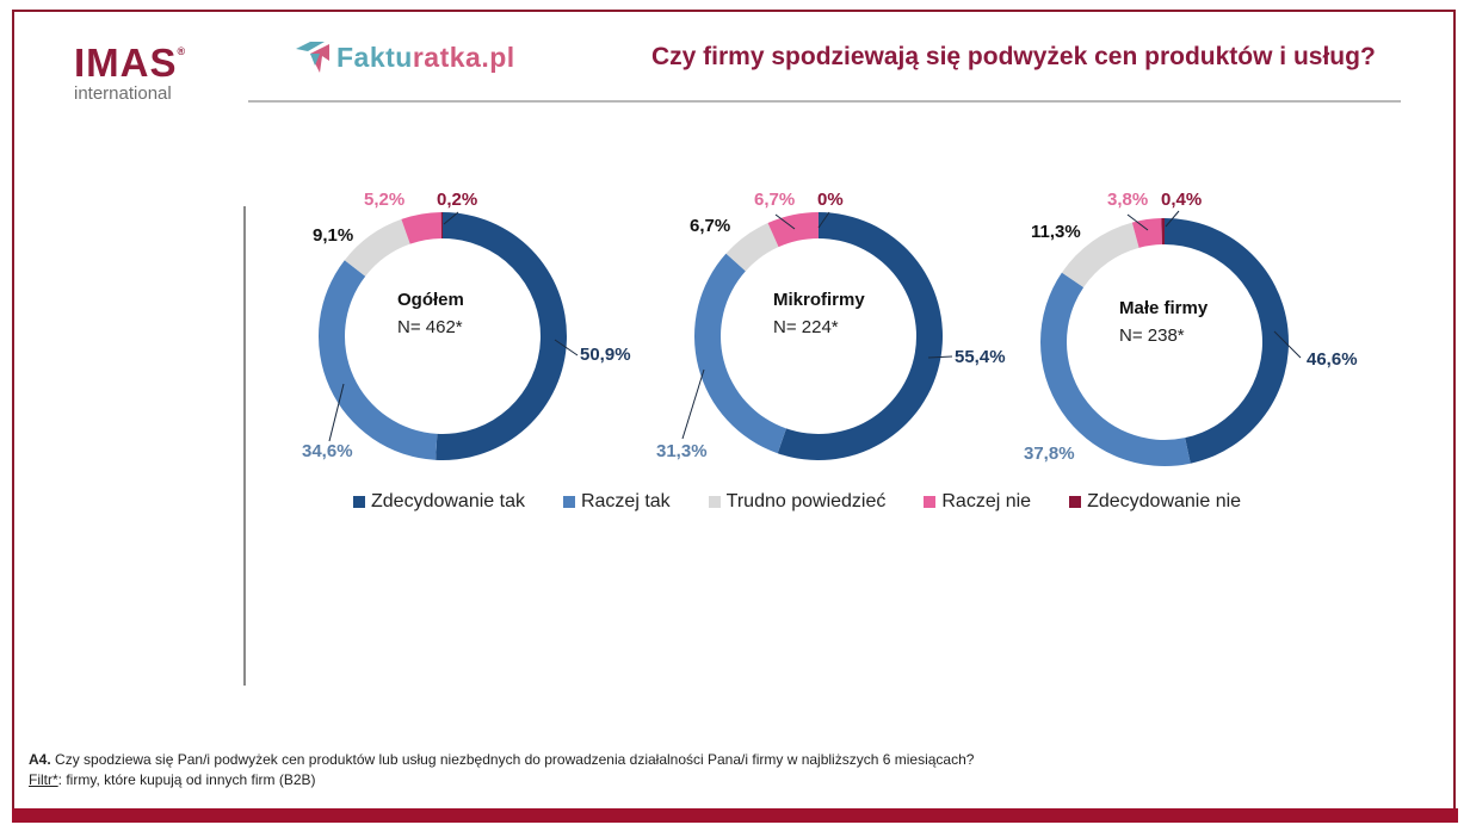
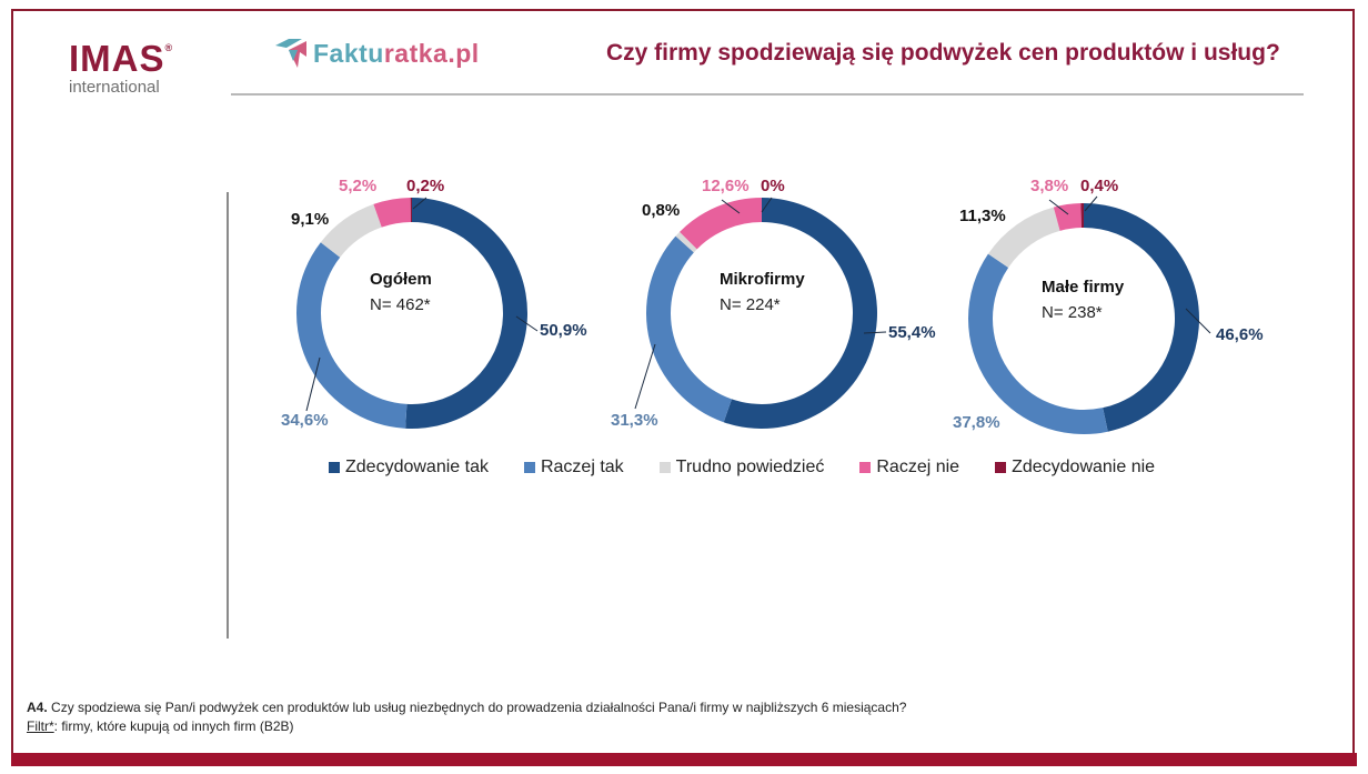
Mikrofirmy/Trudno powiedzieć: 6,7% -> 0,8%
Mikrofirmy/Raczej nie: 6,7% -> 12,6%
